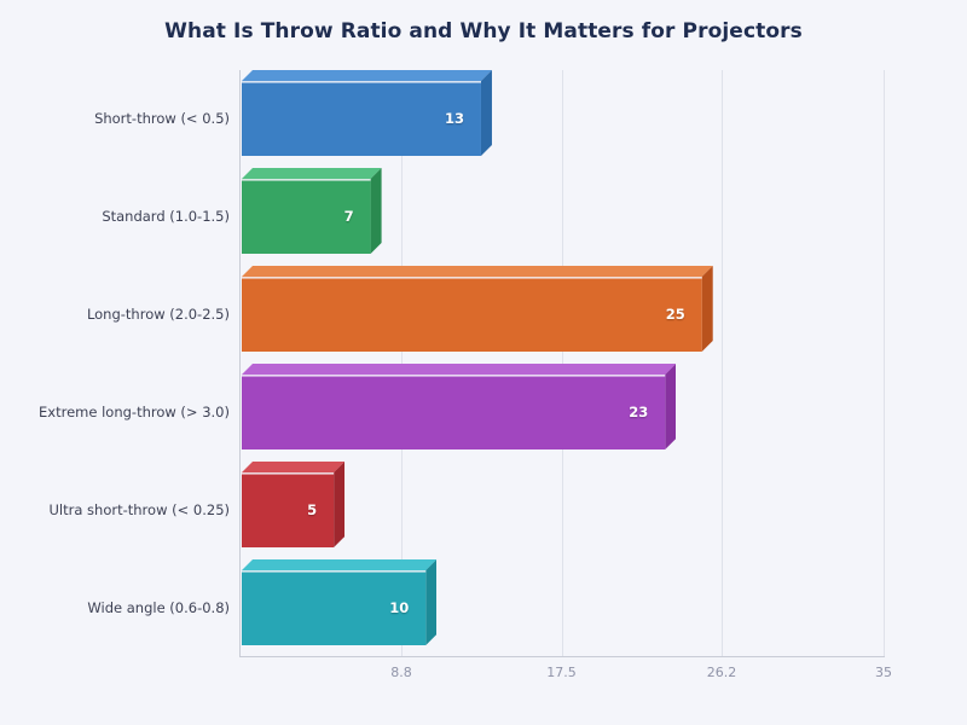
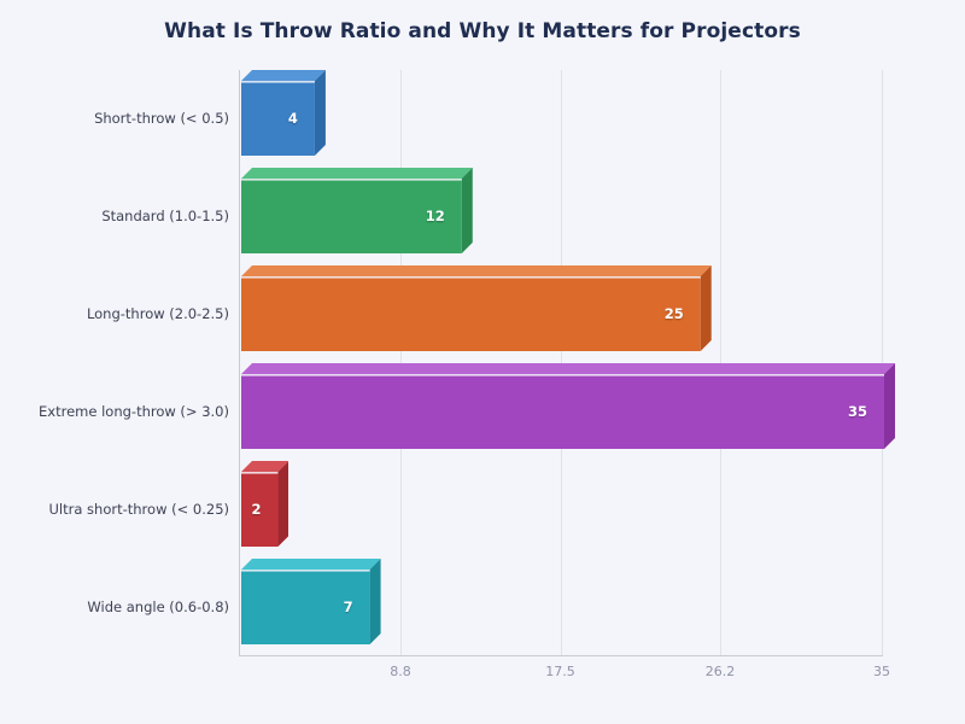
Short-throw (< 0.5): 13 -> 4
Standard (1.0-1.5): 7 -> 12
Extreme long-throw (> 3.0): 23 -> 35
Ultra short-throw (< 0.25): 5 -> 2
Wide angle (0.6-0.8): 10 -> 7
